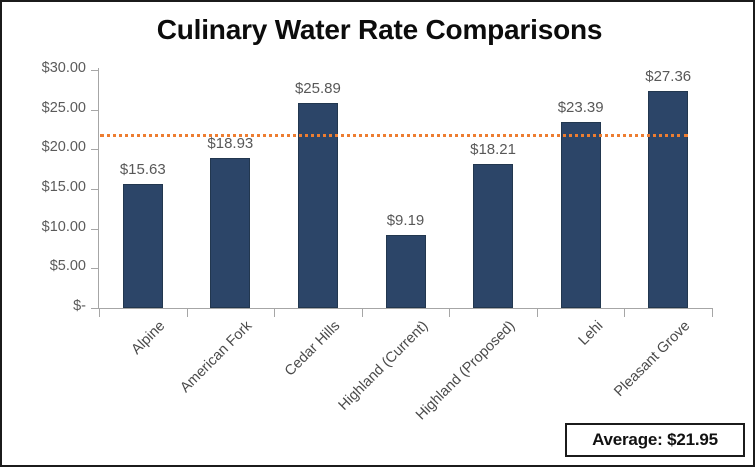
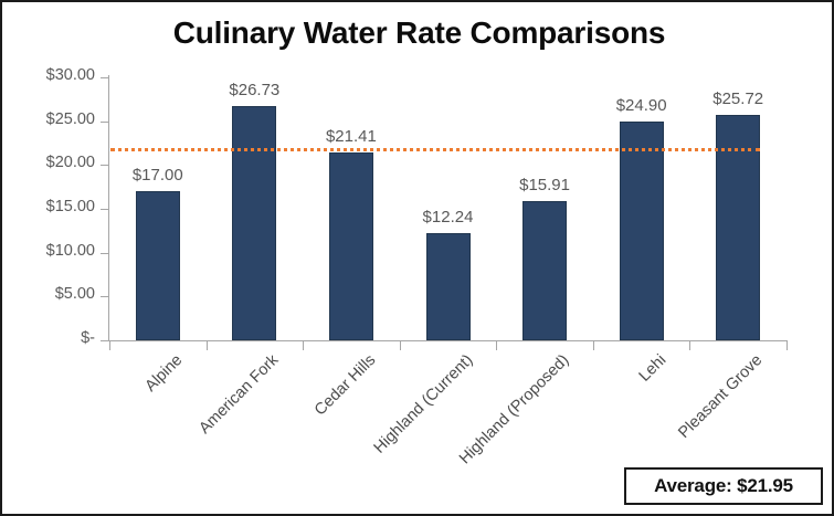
Alpine: $15.63 -> $17.00
American Fork: $18.93 -> $26.73
Cedar Hills: $25.89 -> $21.41
Highland (Current): $9.19 -> $12.24
Highland (Proposed): $18.21 -> $15.91
Lehi: $23.39 -> $24.90
Pleasant Grove: $27.36 -> $25.72
